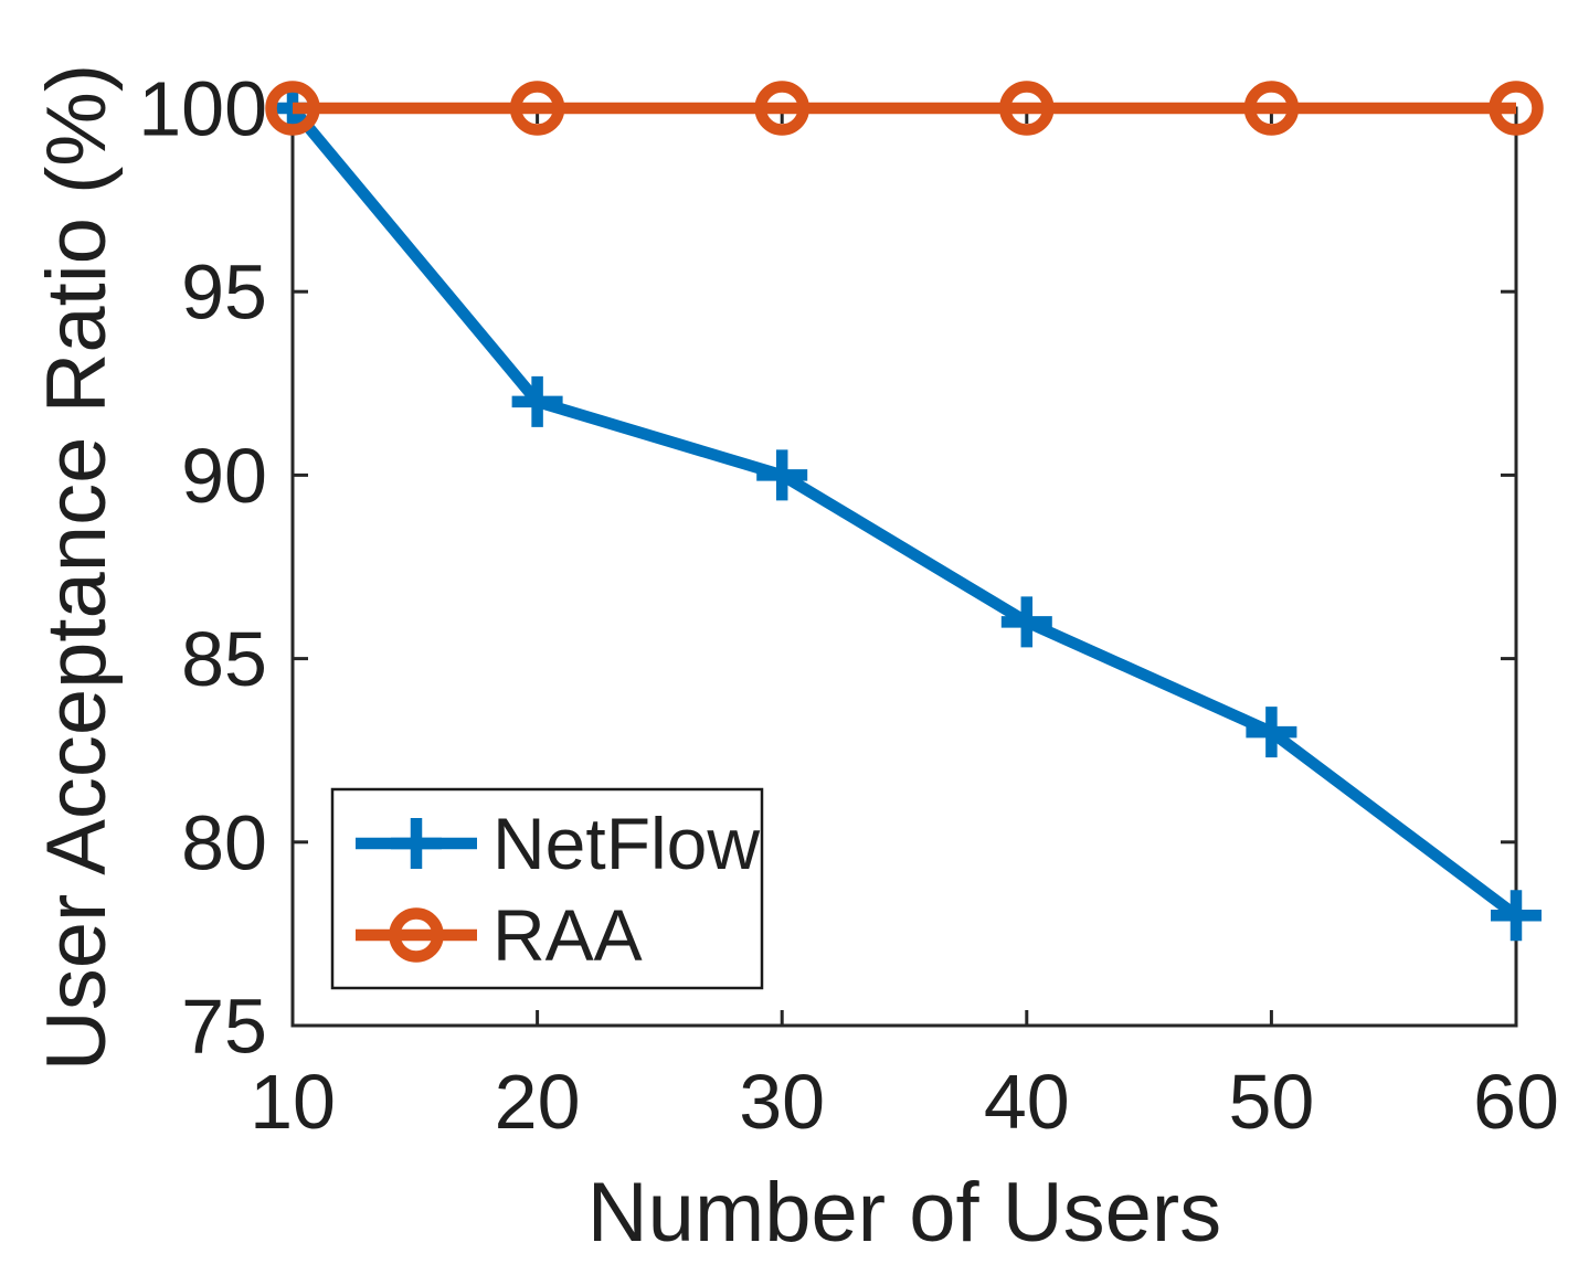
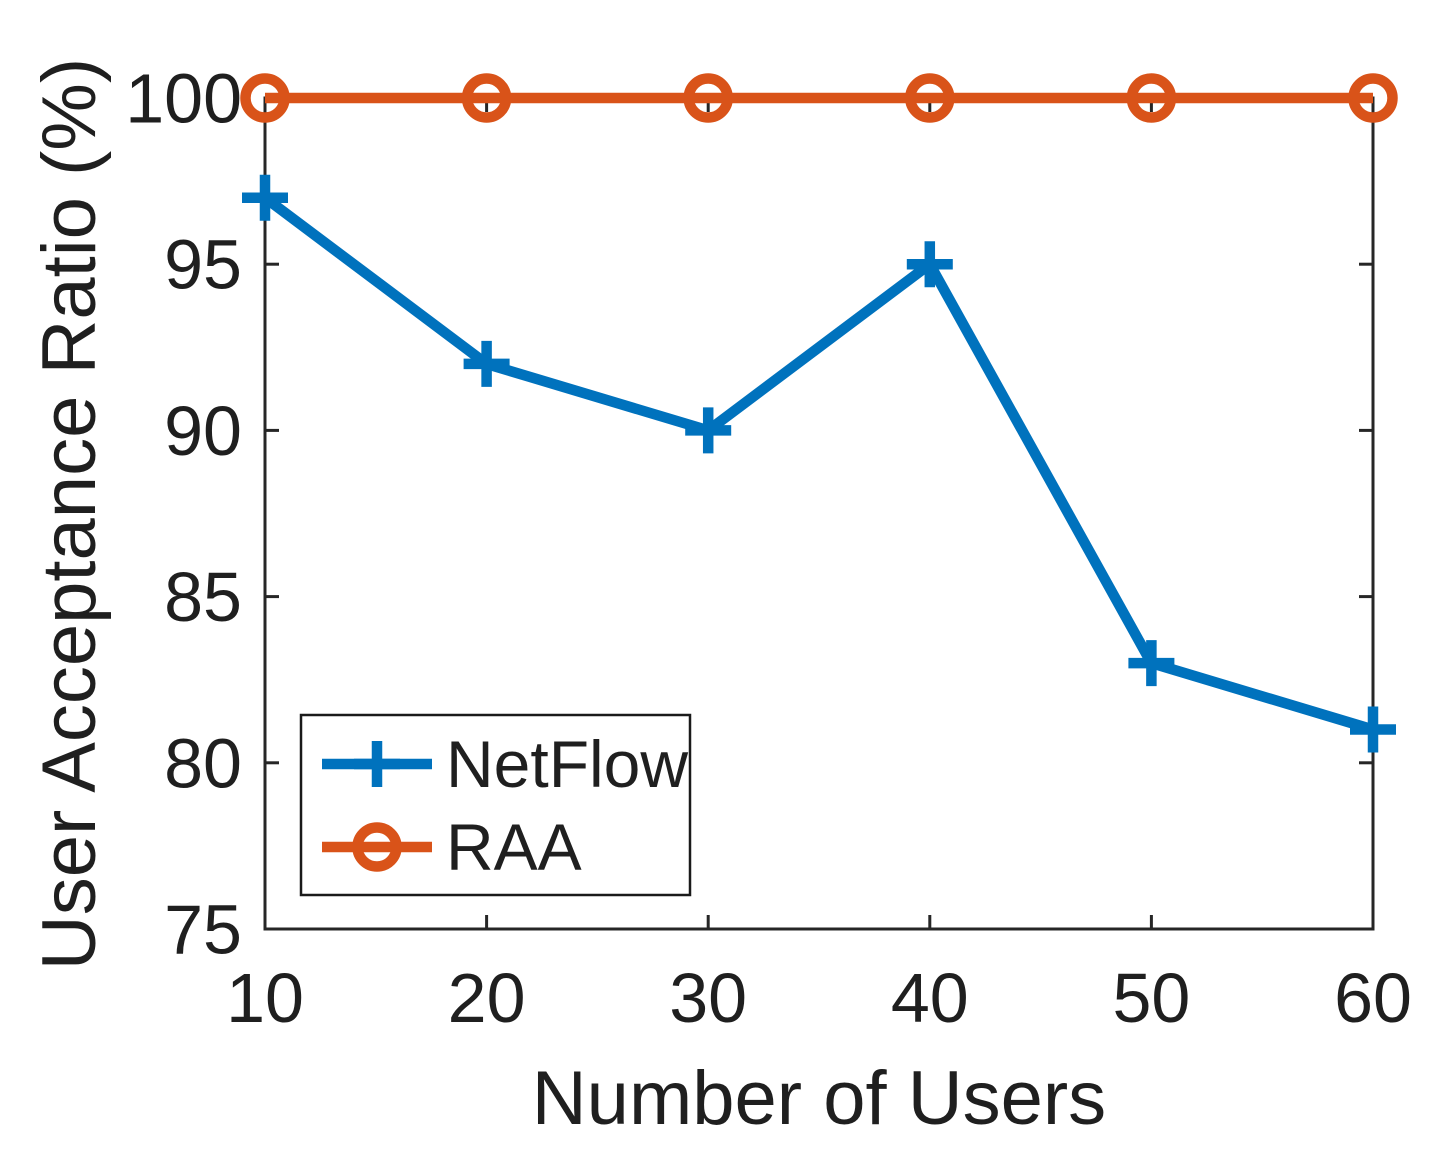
NetFlow/10: 100 -> 97
NetFlow/40: 86 -> 95
NetFlow/60: 78 -> 81
